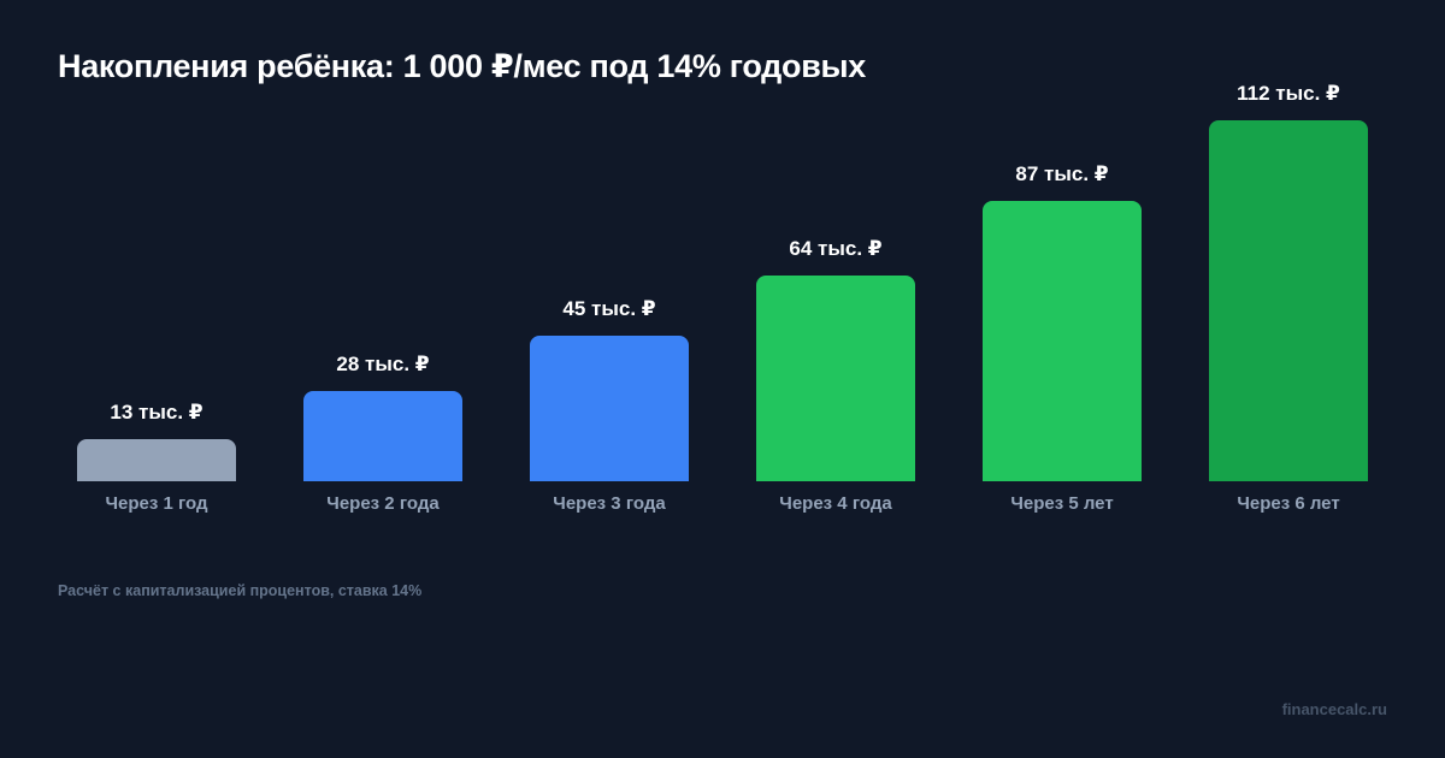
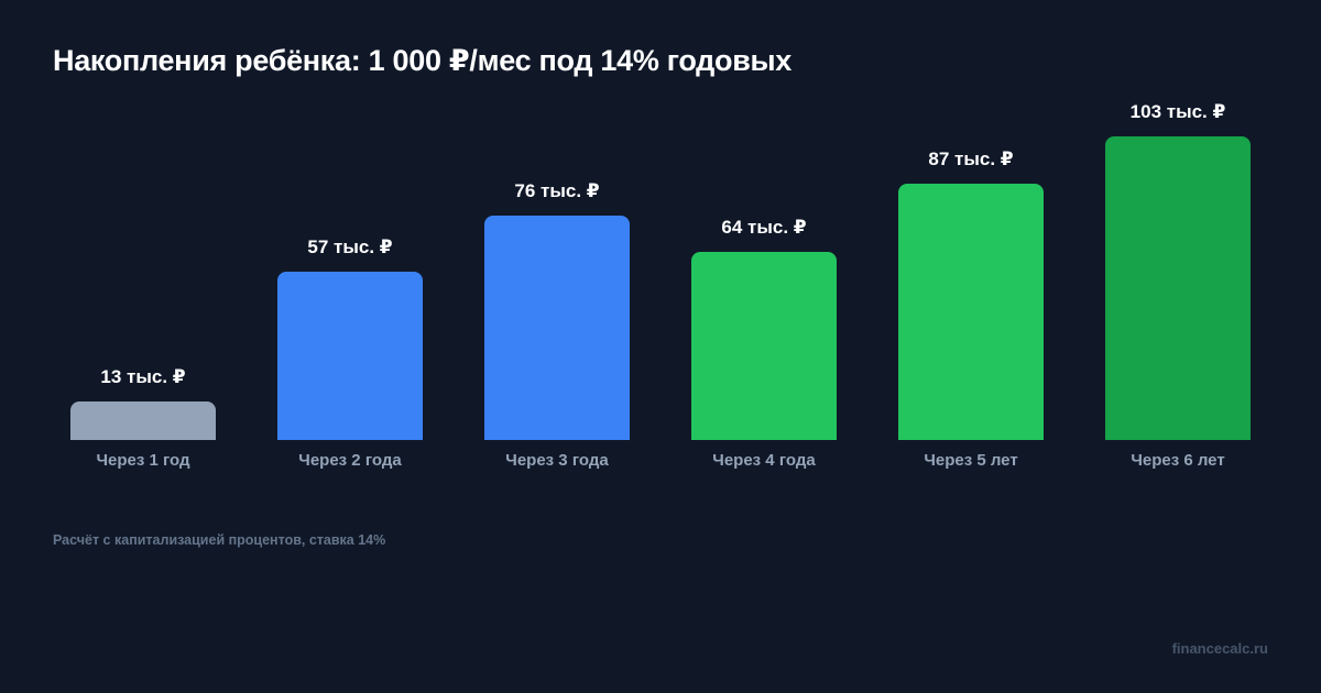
Через 2 года: 28 -> 57
Через 3 года: 45 -> 76
Через 6 лет: 112 -> 103
